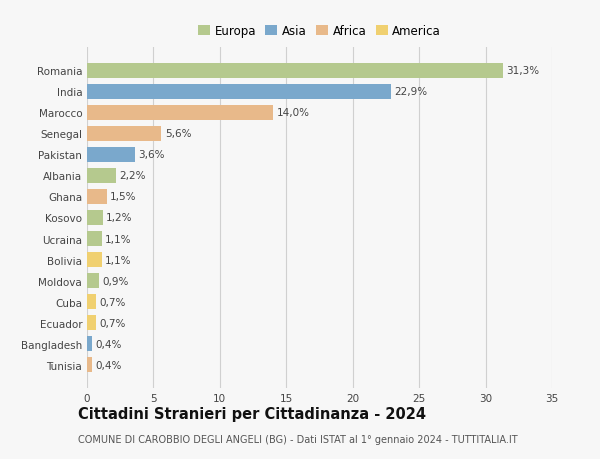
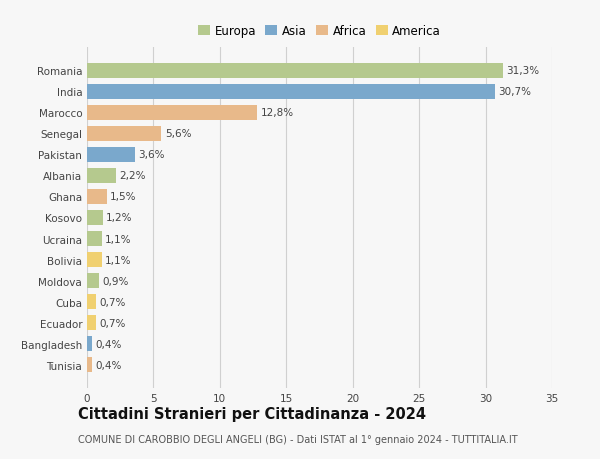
India: 22,9% -> 30,7%
Marocco: 14,0% -> 12,8%
